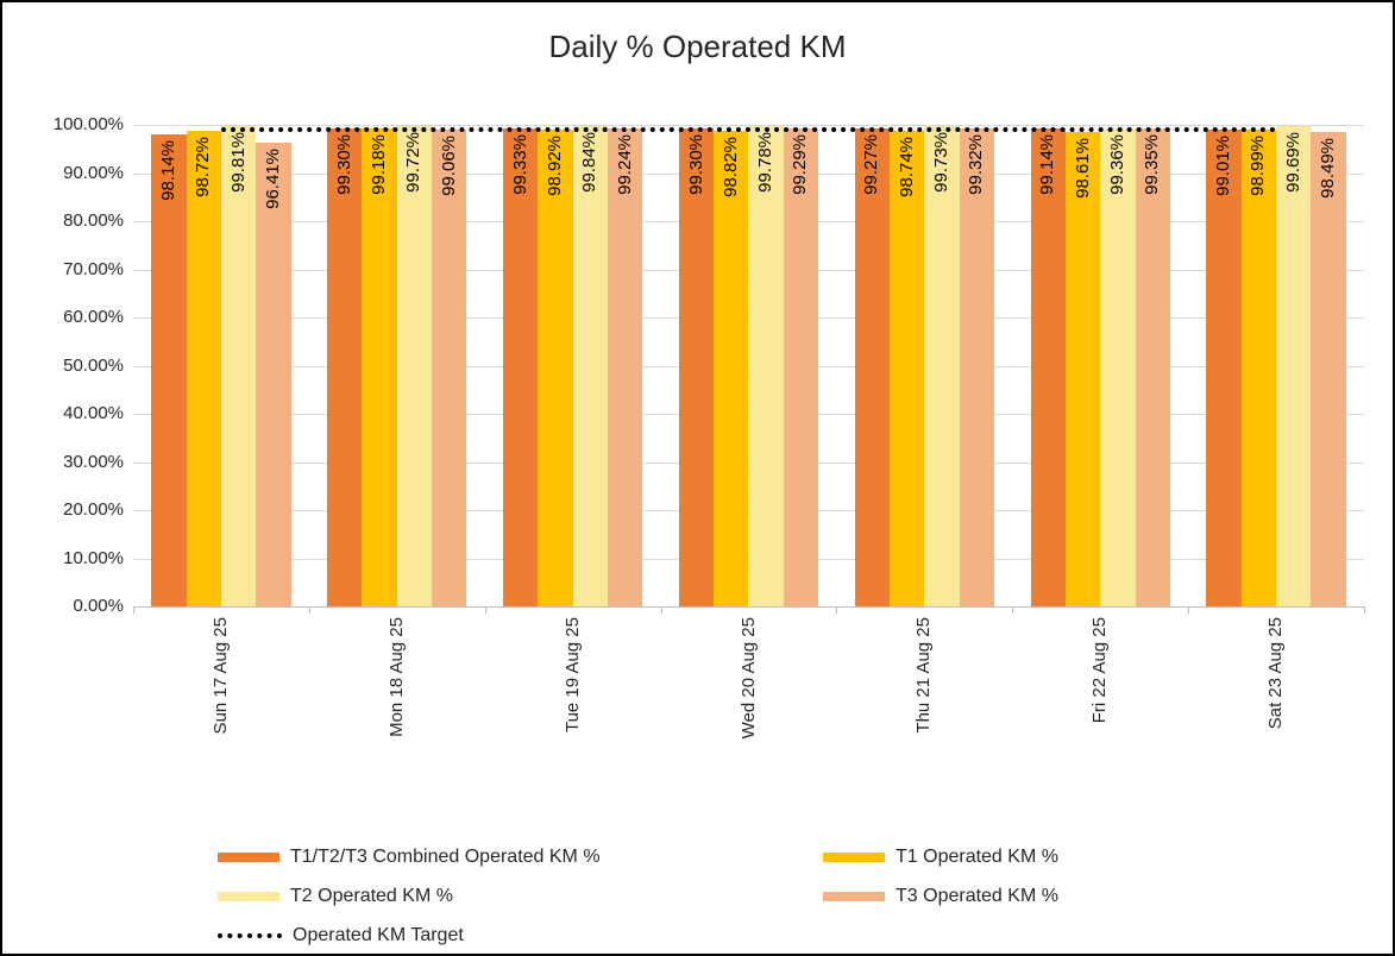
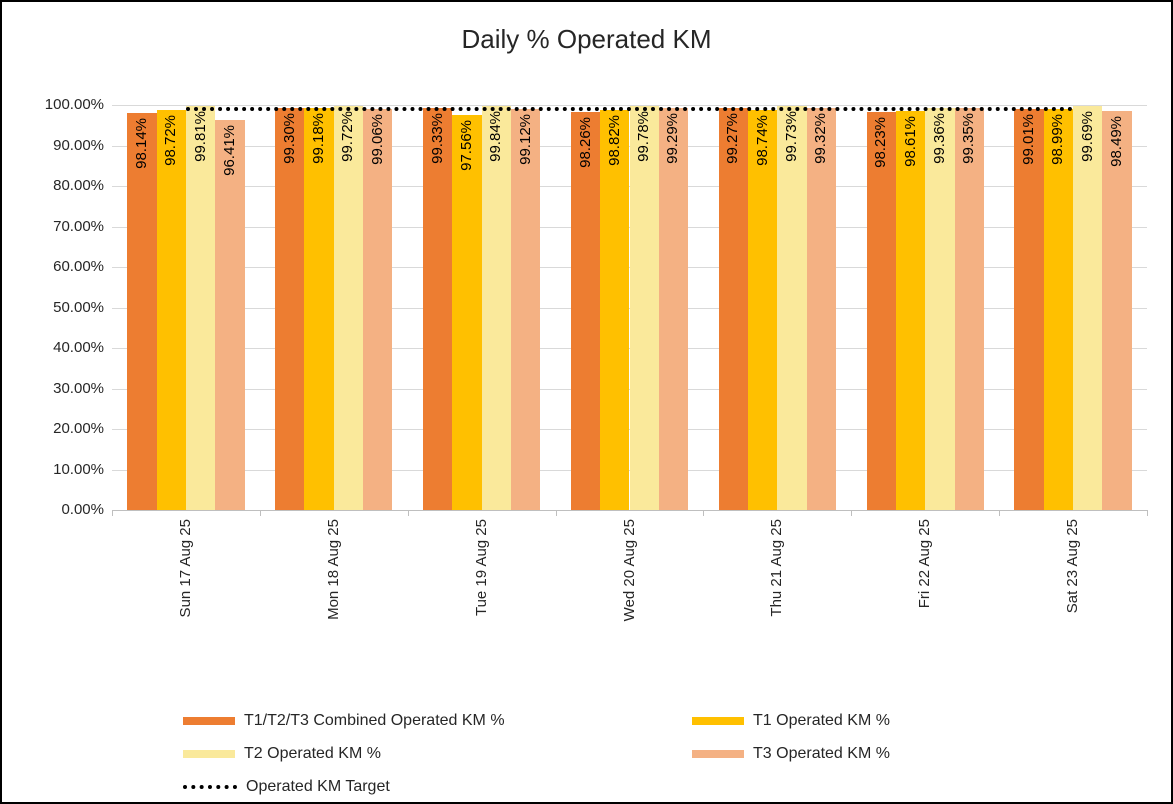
T1 Operated KM %/Tue 19 Aug 25: 98.92% -> 97.56%
T3 Operated KM %/Tue 19 Aug 25: 99.24% -> 99.12%
T1/T2/T3 Combined Operated KM %/Wed 20 Aug 25: 99.30% -> 98.26%
T1/T2/T3 Combined Operated KM %/Fri 22 Aug 25: 99.14% -> 98.23%
